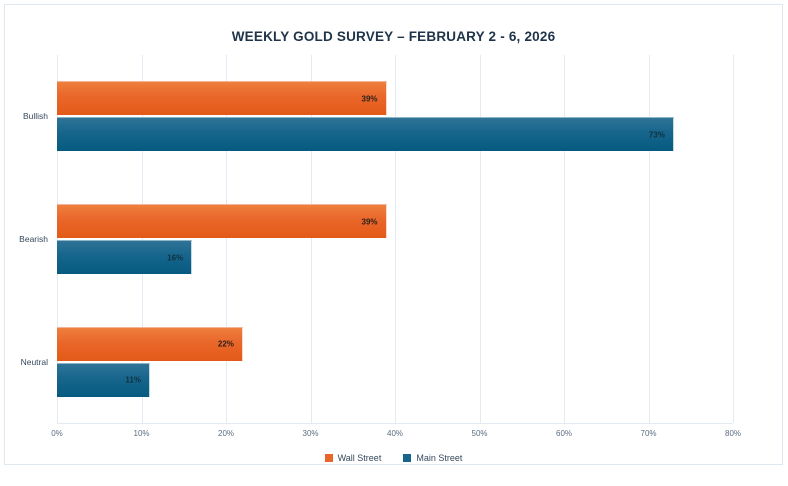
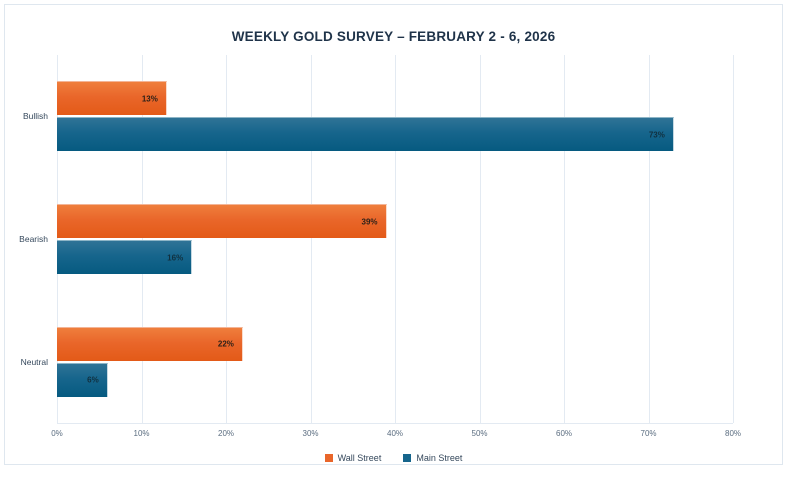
Wall Street/Bullish: 39% -> 13%
Main Street/Neutral: 11% -> 6%
